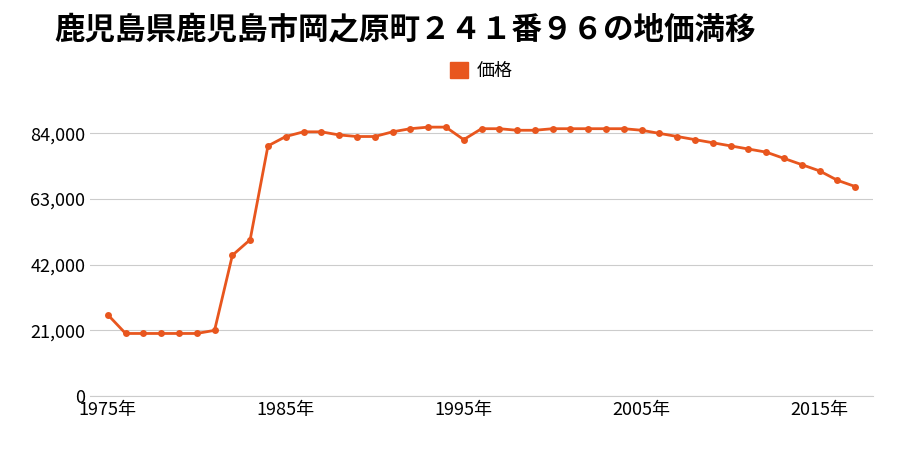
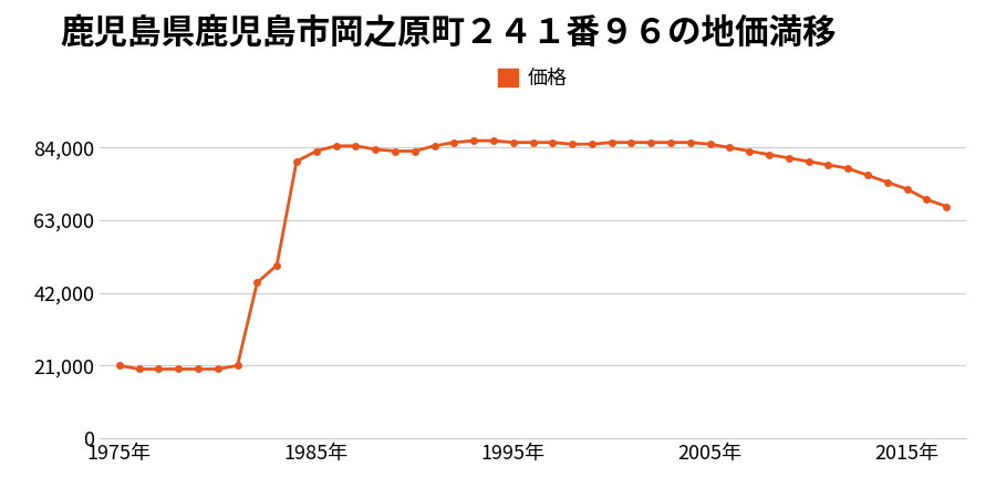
1975年: 26,000 -> 21,000
1995年: 82,000 -> 85,500
